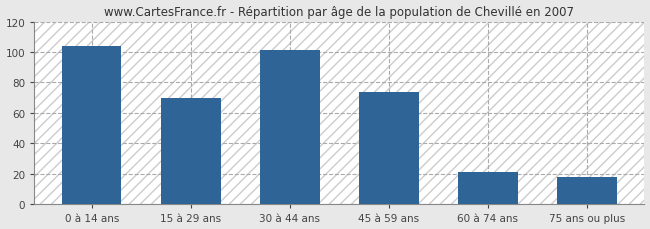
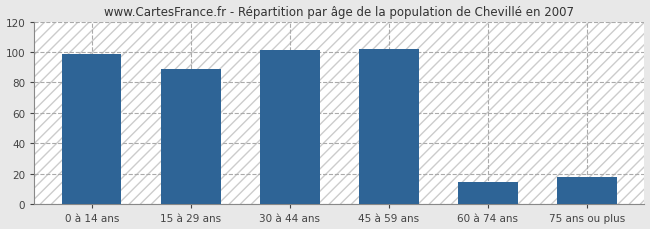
0 à 14 ans: 104 -> 99
15 à 29 ans: 70 -> 89
45 à 59 ans: 74 -> 102
60 à 74 ans: 21 -> 15
